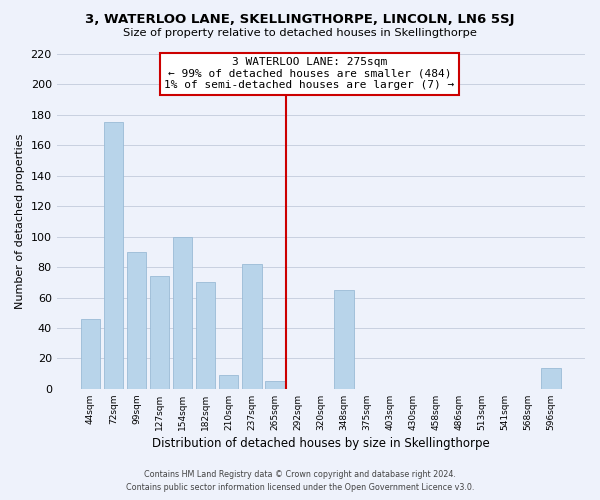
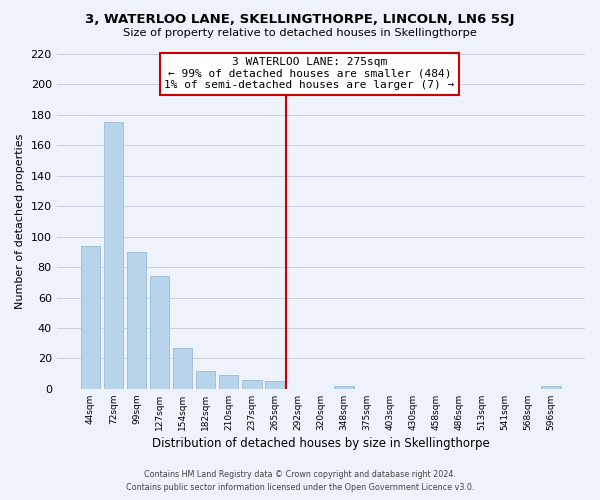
44sqm: 46 -> 94
154sqm: 100 -> 27
182sqm: 70 -> 12
237sqm: 82 -> 6
348sqm: 65 -> 2
596sqm: 14 -> 2
